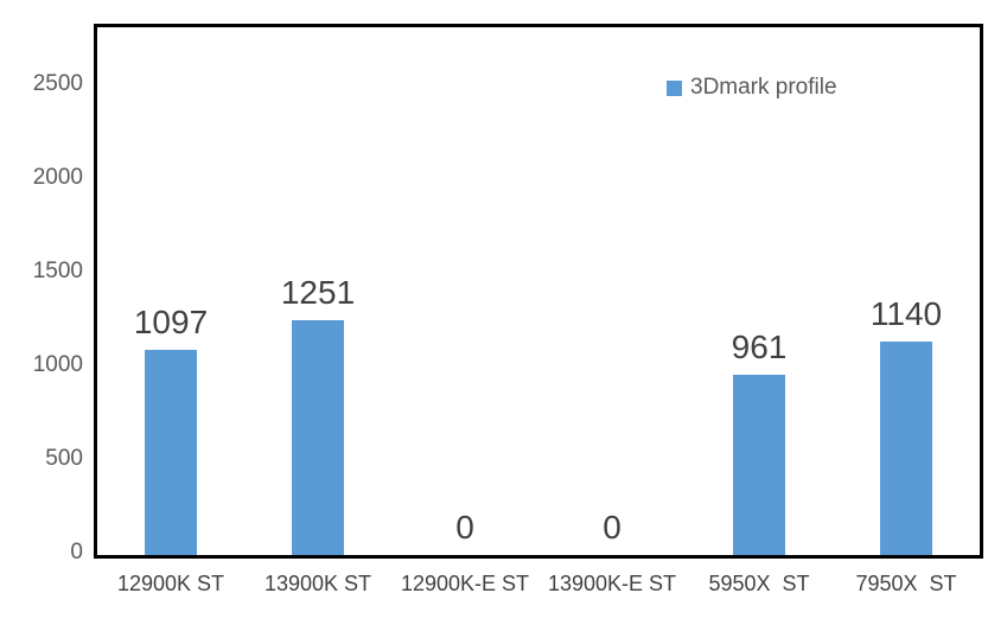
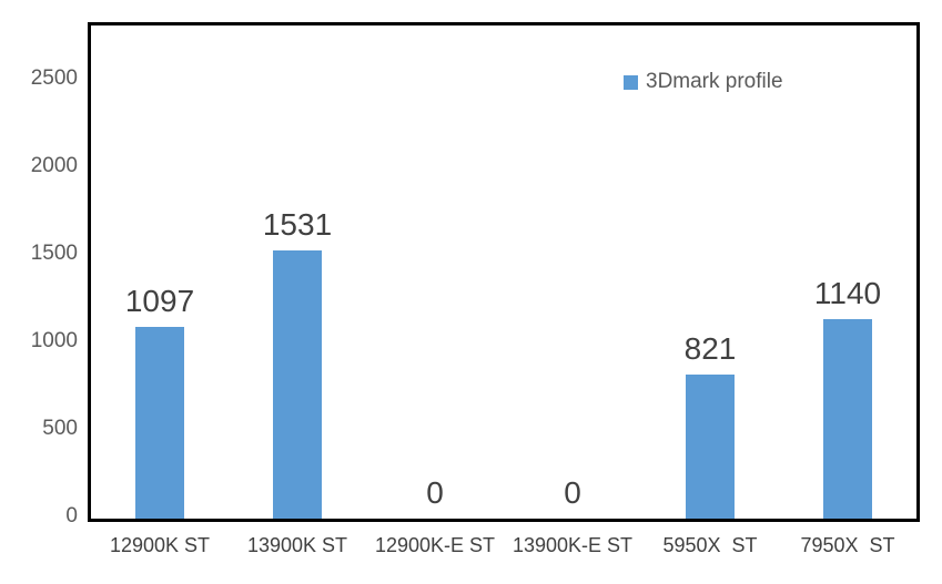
13900K ST: 1251 -> 1531
5950X ST: 961 -> 821
